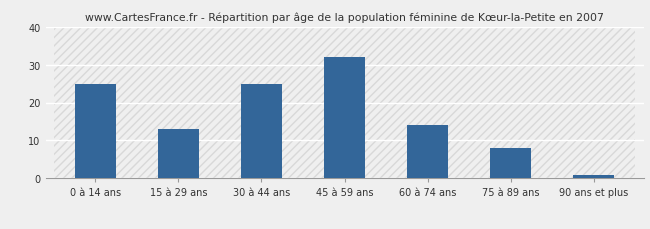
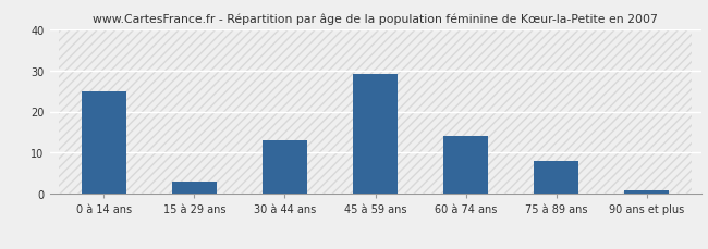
15 à 29 ans: 13 -> 3
30 à 44 ans: 25 -> 13
45 à 59 ans: 32 -> 29
